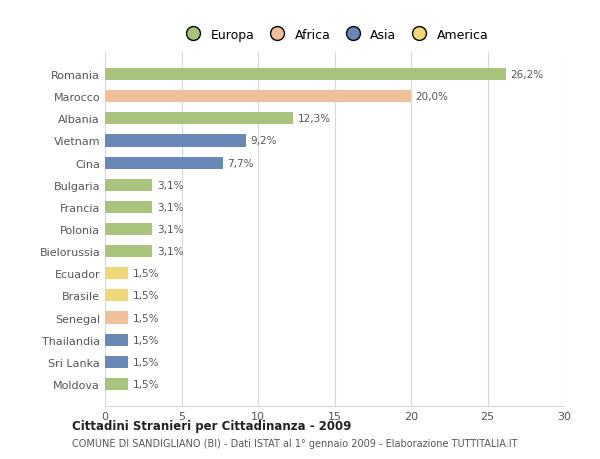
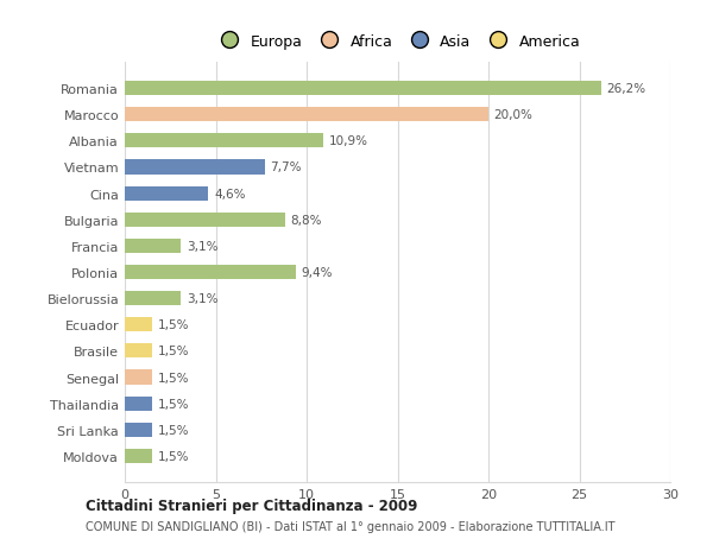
Albania: 12,3% -> 10,9%
Vietnam: 9,2% -> 7,7%
Cina: 7,7% -> 4,6%
Bulgaria: 3,1% -> 8,8%
Polonia: 3,1% -> 9,4%
